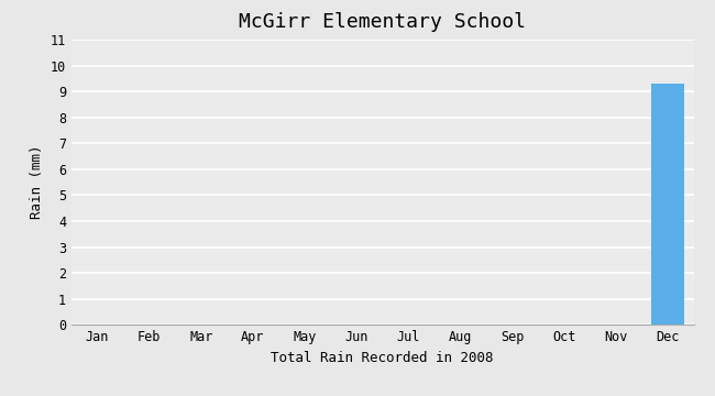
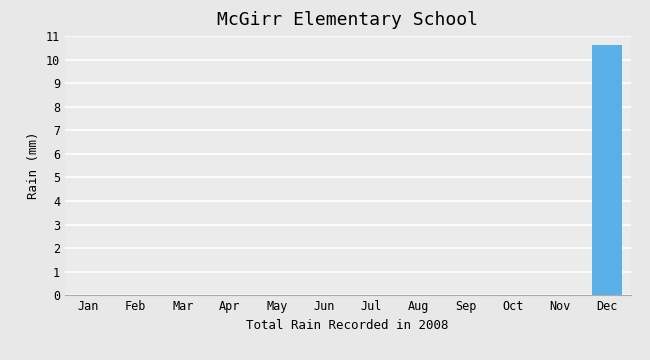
Dec: 9.3 -> 10.6
